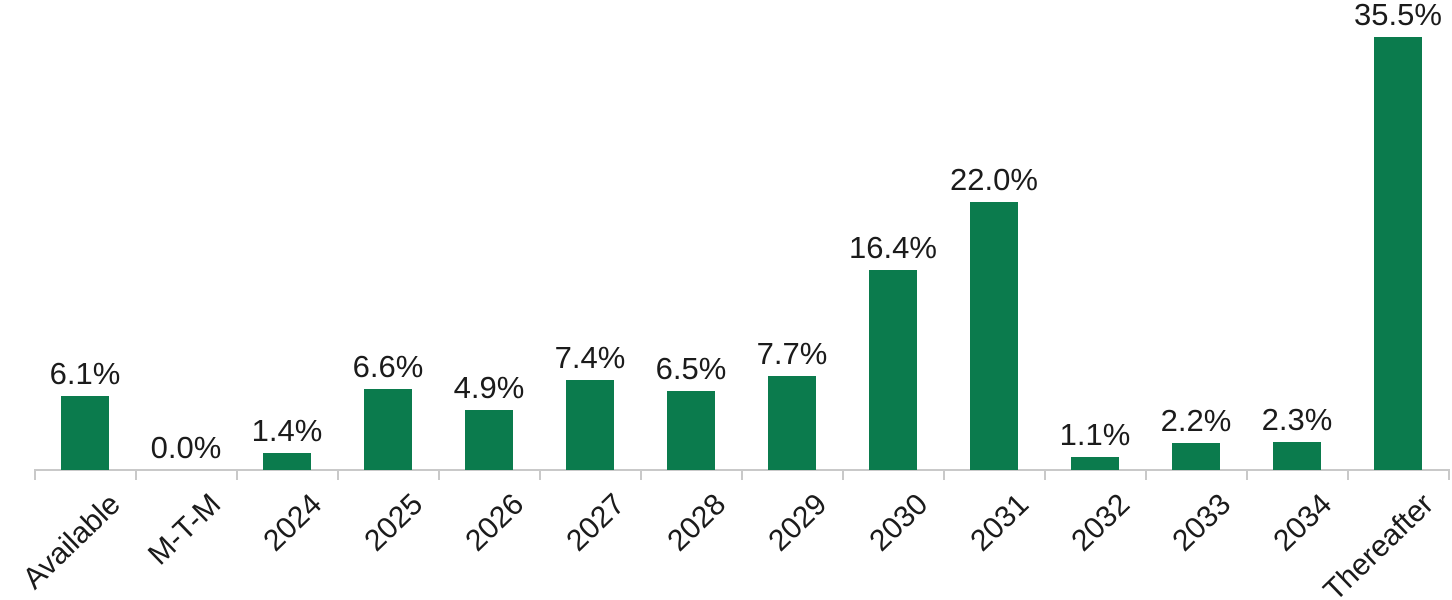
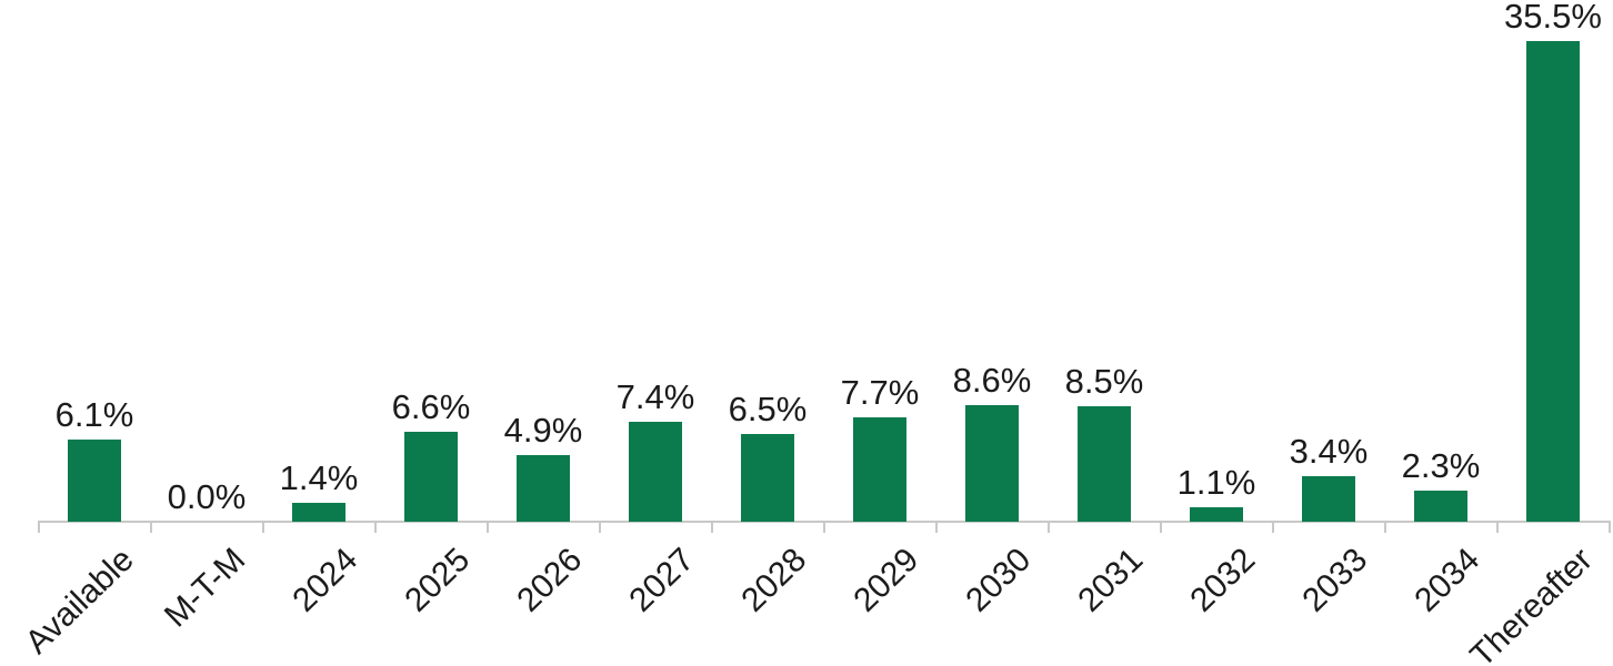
2030: 16.4% -> 8.6%
2031: 22.0% -> 8.5%
2033: 2.2% -> 3.4%
